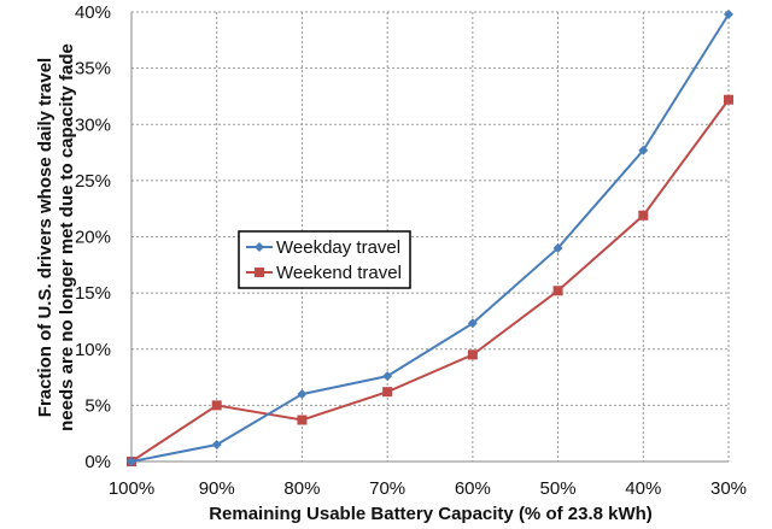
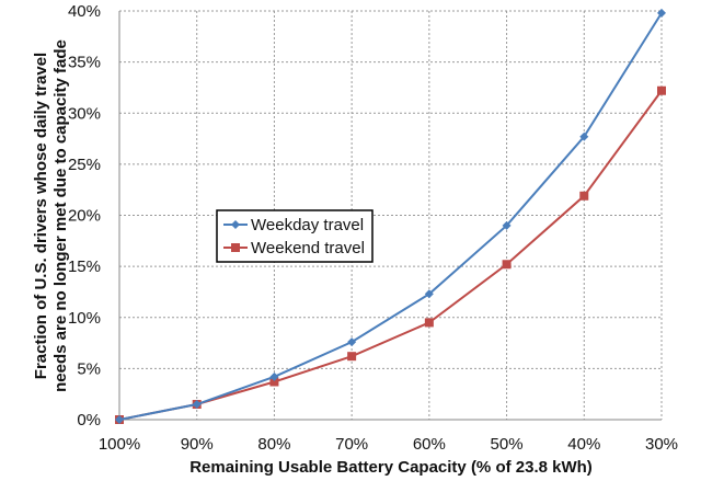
Weekend travel/90%: 5% -> 2%
Weekday travel/80%: 6% -> 4%
